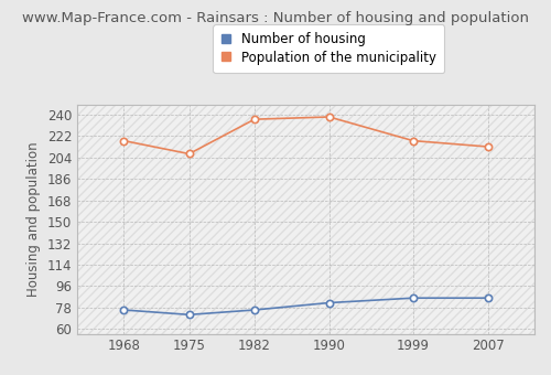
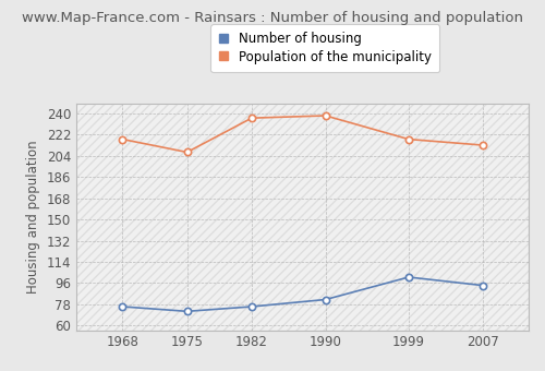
Number of housing/1999: 86 -> 101
Number of housing/2007: 86 -> 94
